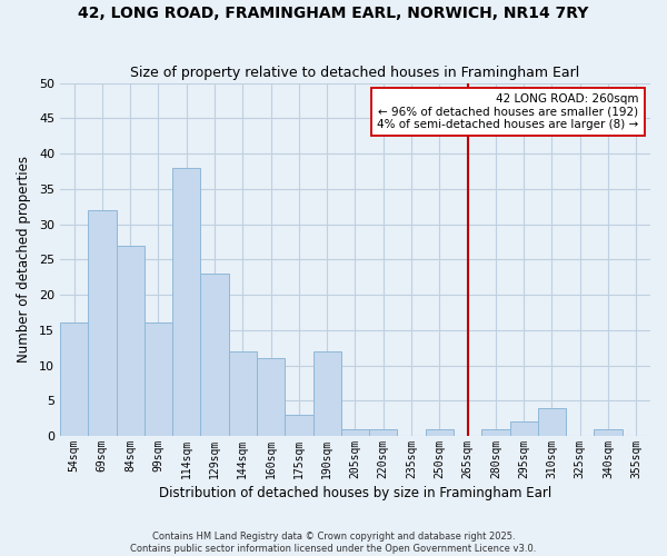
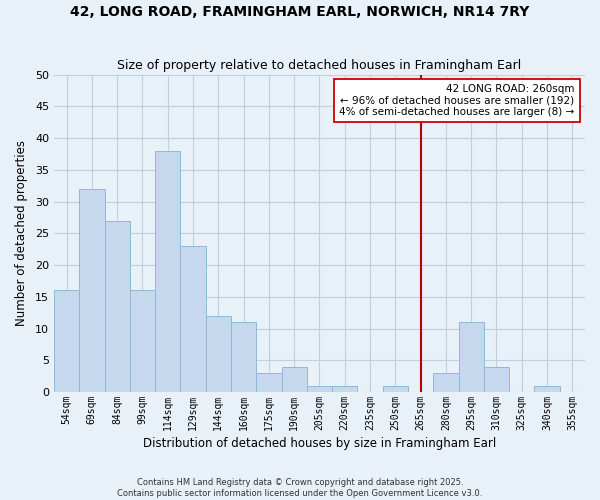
190sqm: 12 -> 4
280sqm: 1 -> 3
295sqm: 2 -> 11
